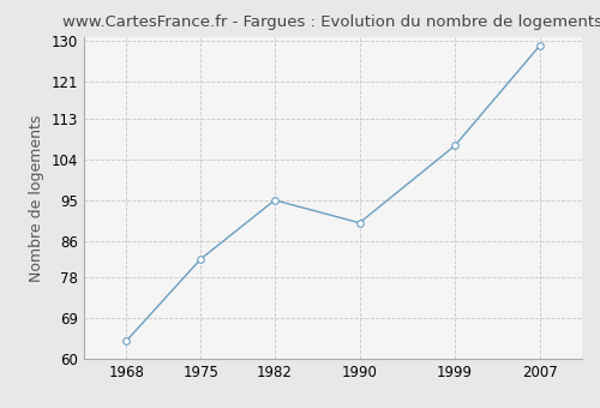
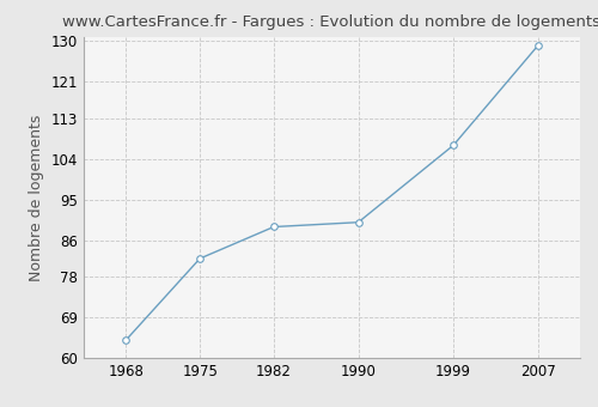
1982: 95 -> 89
